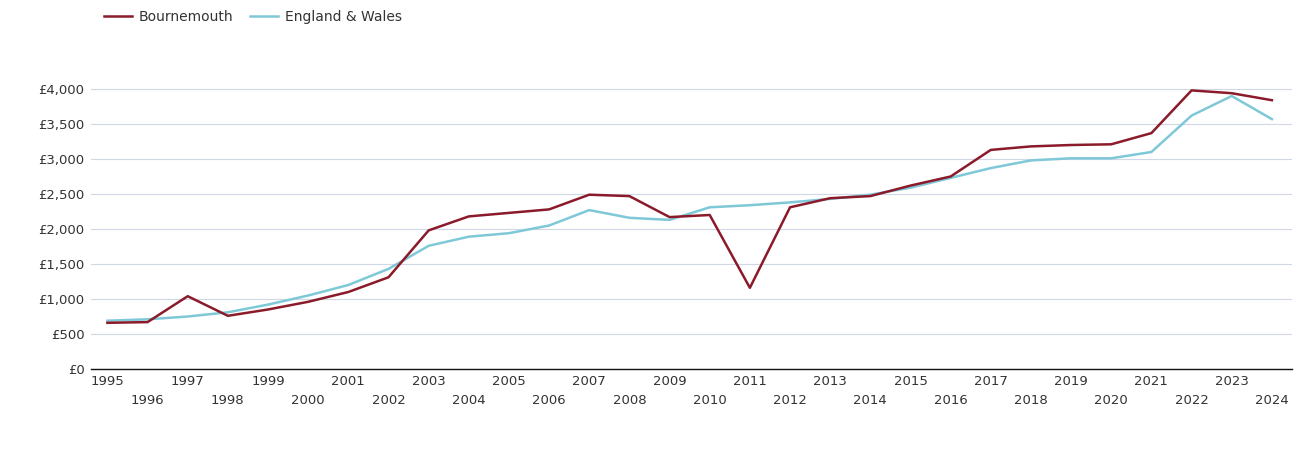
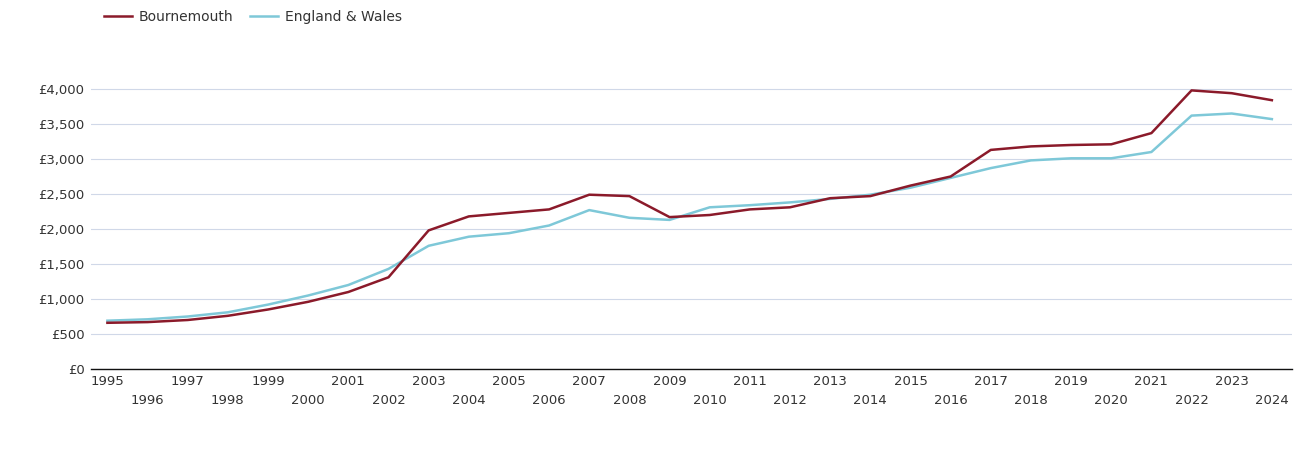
Bournemouth/1997: £1,040 -> £700
Bournemouth/2011: £1,160 -> £2,280
England & Wales/2023: £3,900 -> £3,650
